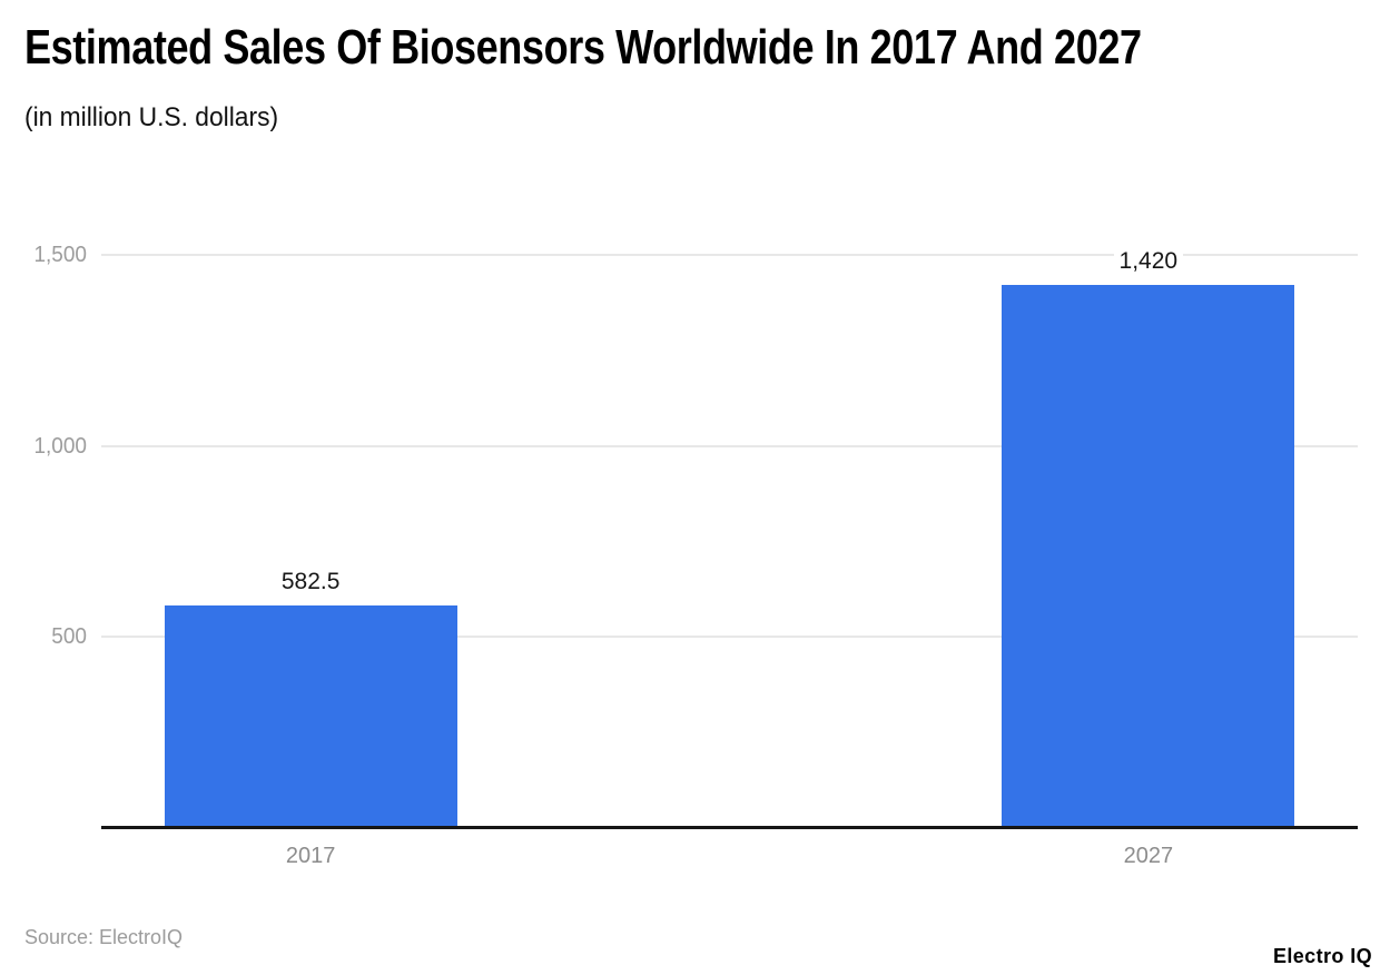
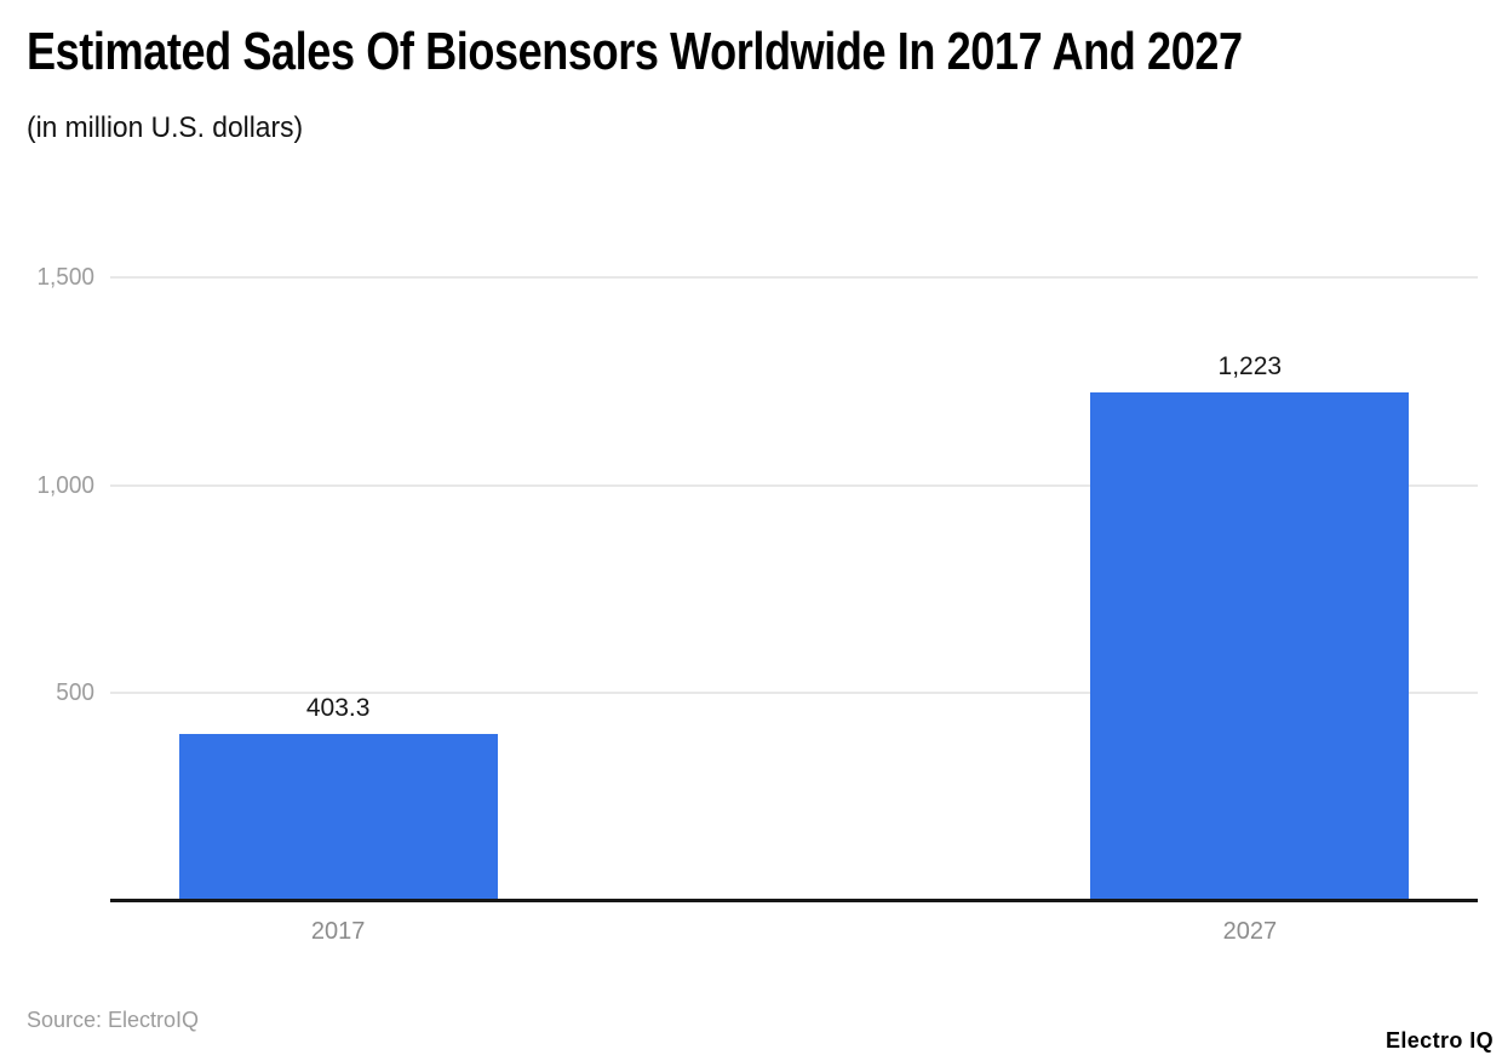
2017: 582.5 -> 403.3
2027: 1,420 -> 1,223
